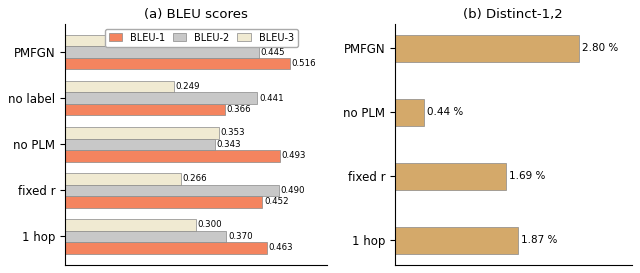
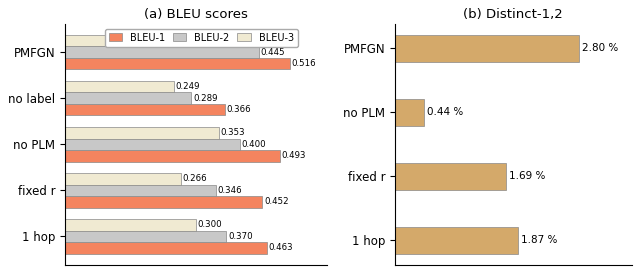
(a) BLEU scores/BLEU-2/no label: 0.441 -> 0.289
(a) BLEU scores/BLEU-2/no PLM: 0.343 -> 0.400
(a) BLEU scores/BLEU-2/fixed r: 0.490 -> 0.346
